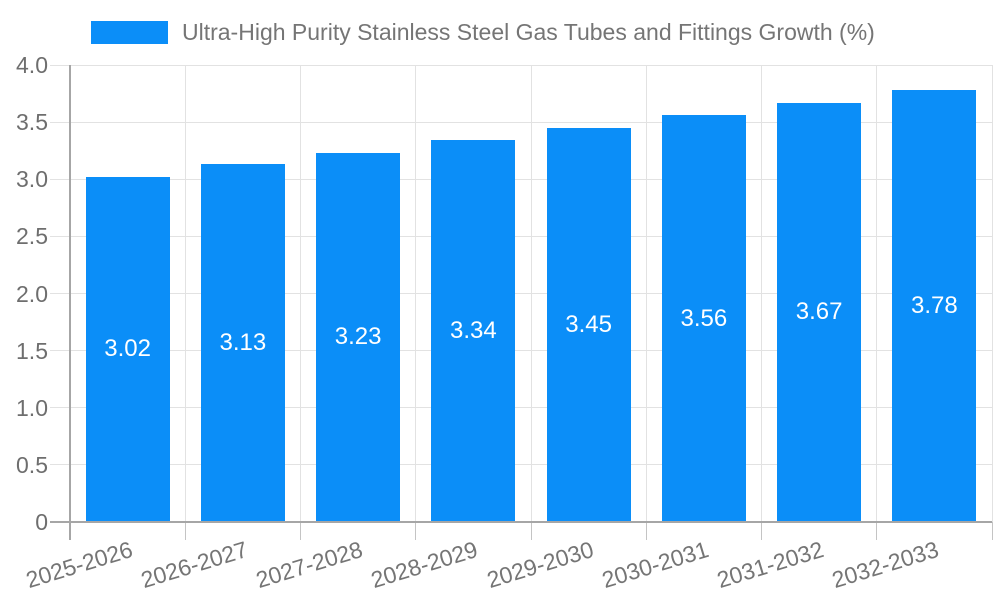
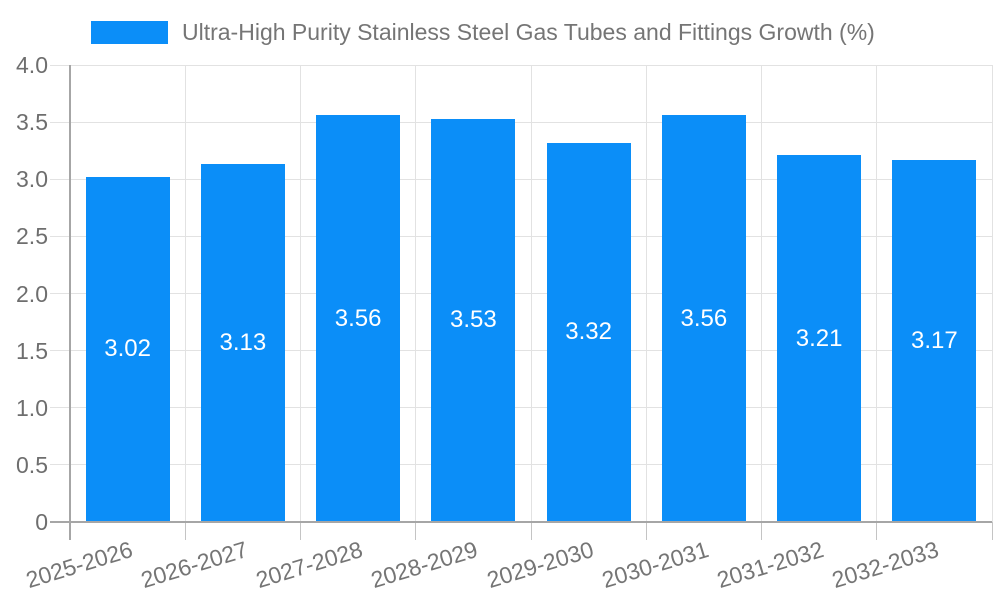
2027-2028: 3.23 -> 3.56
2028-2029: 3.34 -> 3.53
2029-2030: 3.45 -> 3.32
2031-2032: 3.67 -> 3.21
2032-2033: 3.78 -> 3.17
